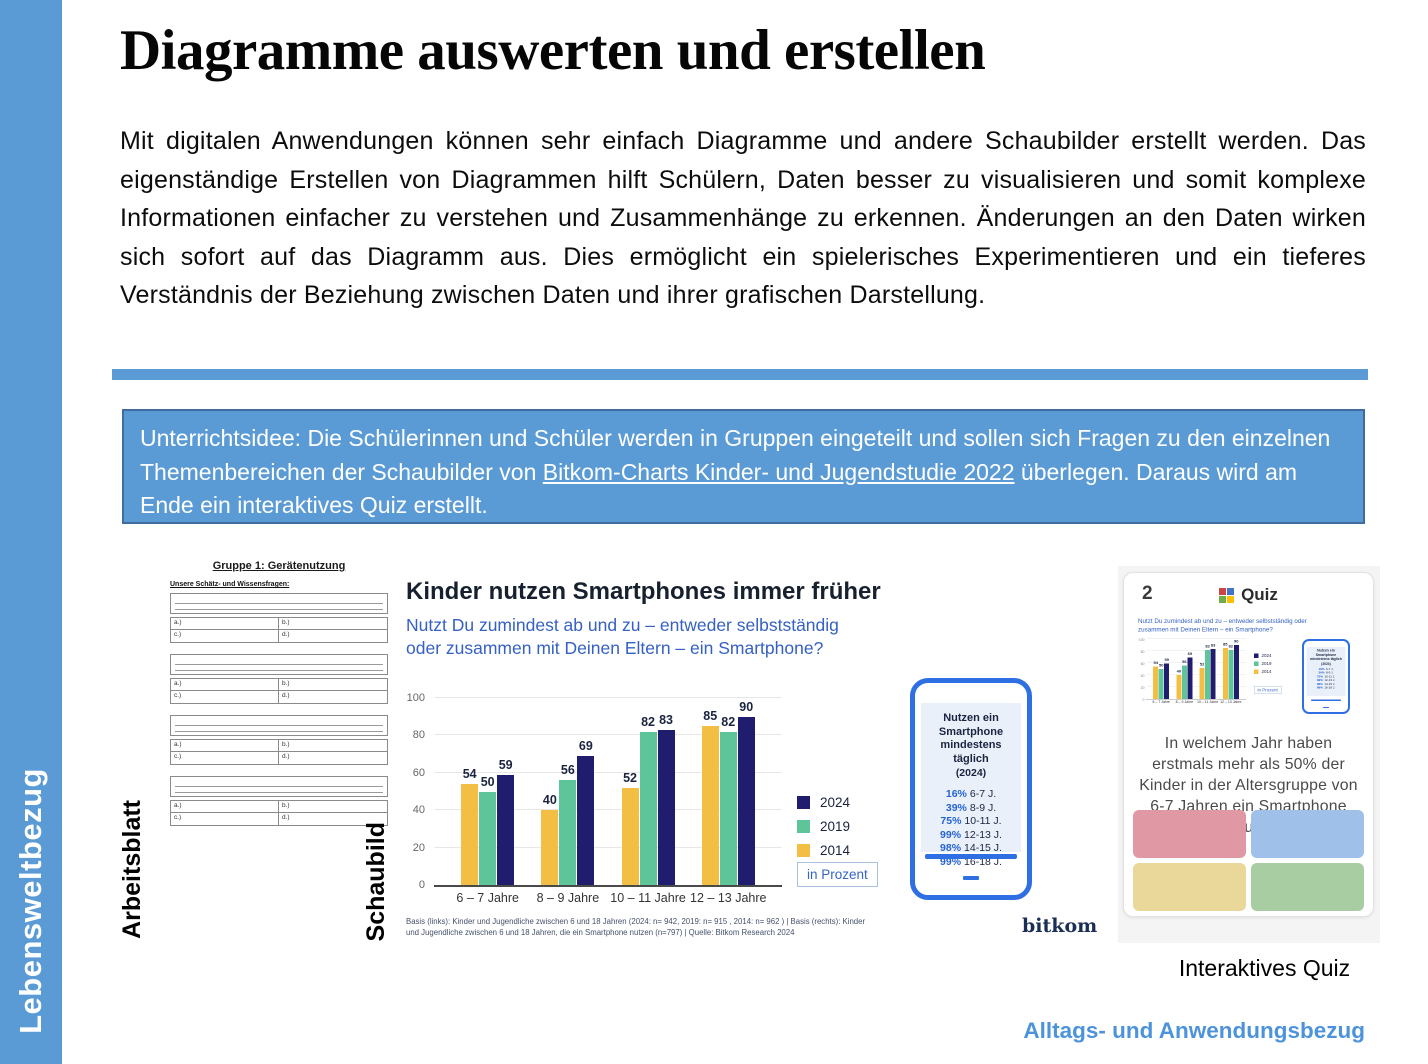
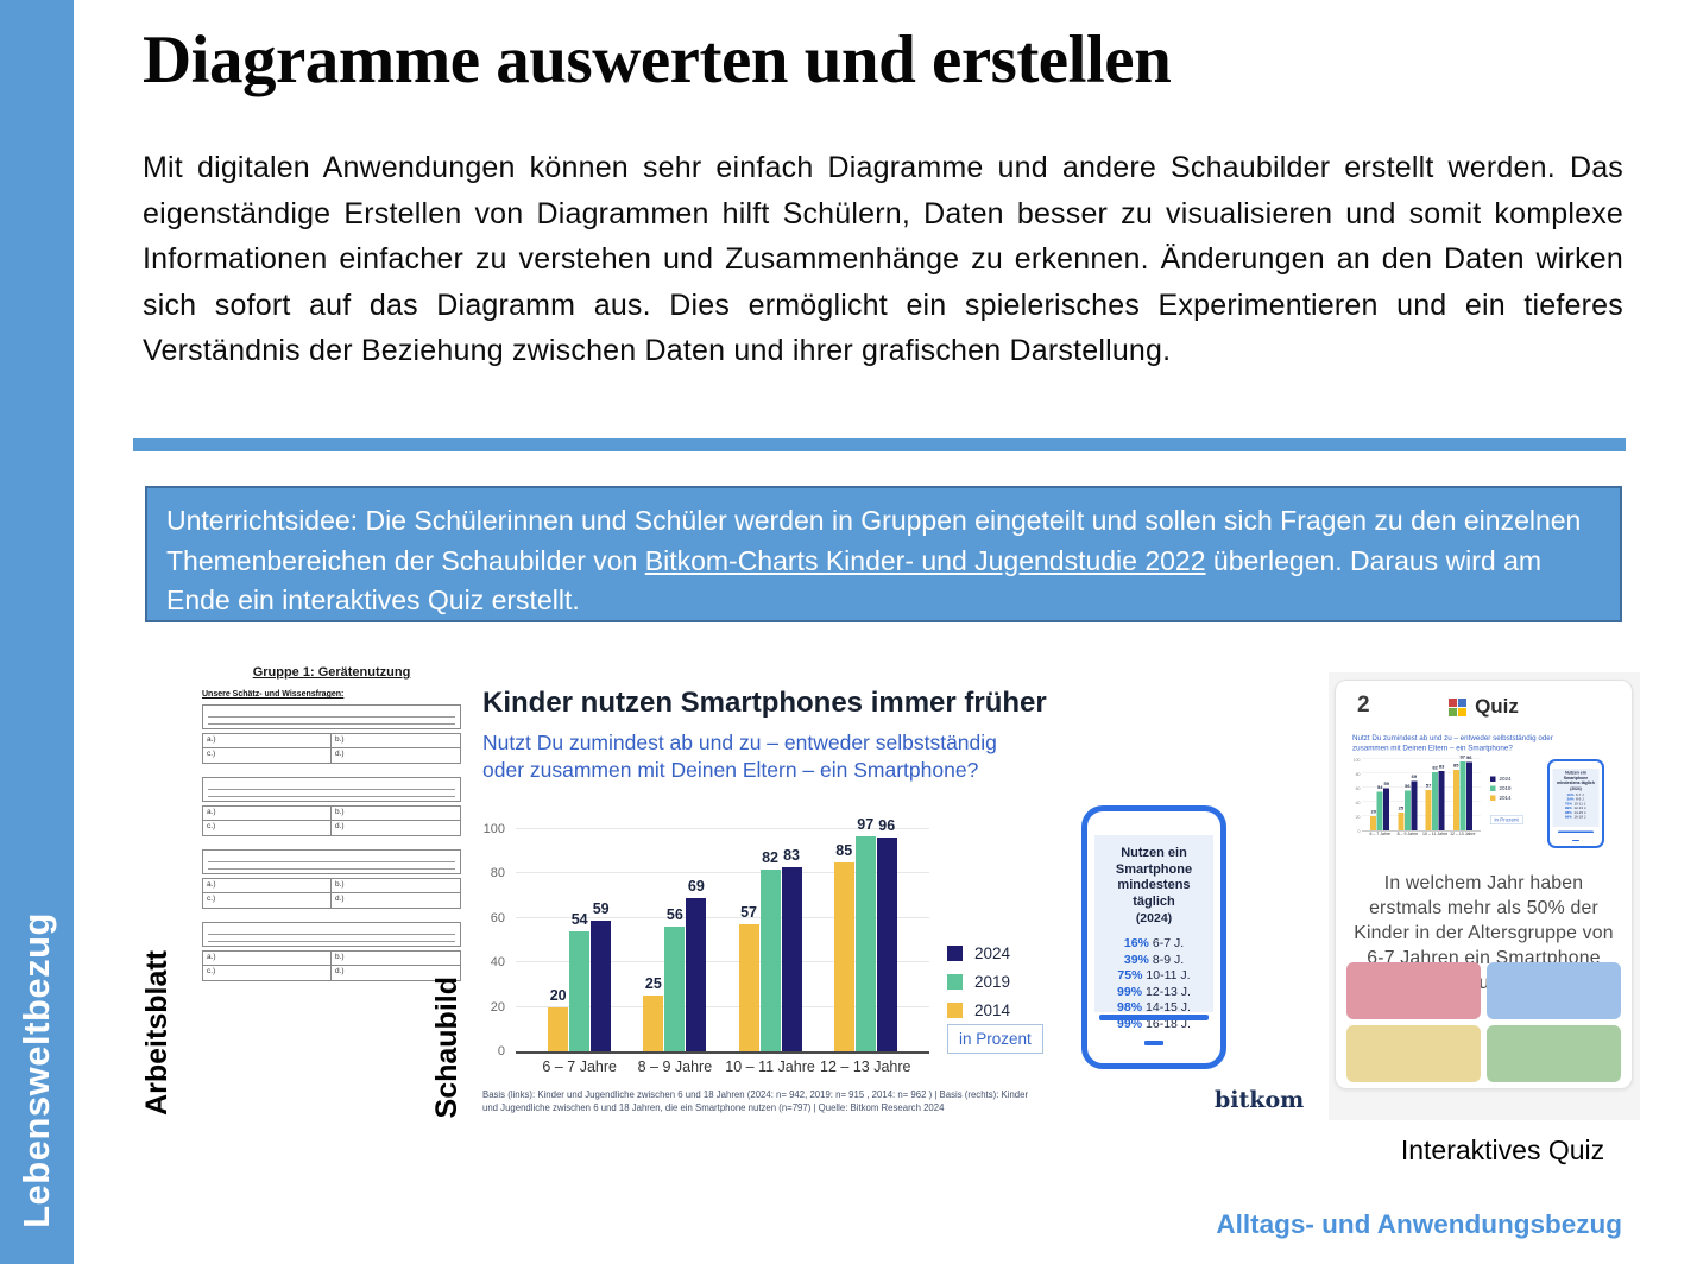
2014/6 – 7 Jahre: 54 -> 20
2019/6 – 7 Jahre: 50 -> 54
2014/8 – 9 Jahre: 40 -> 25
2014/10 – 11 Jahre: 52 -> 57
2019/12 – 13 Jahre: 82 -> 97
2024/12 – 13 Jahre: 90 -> 96
